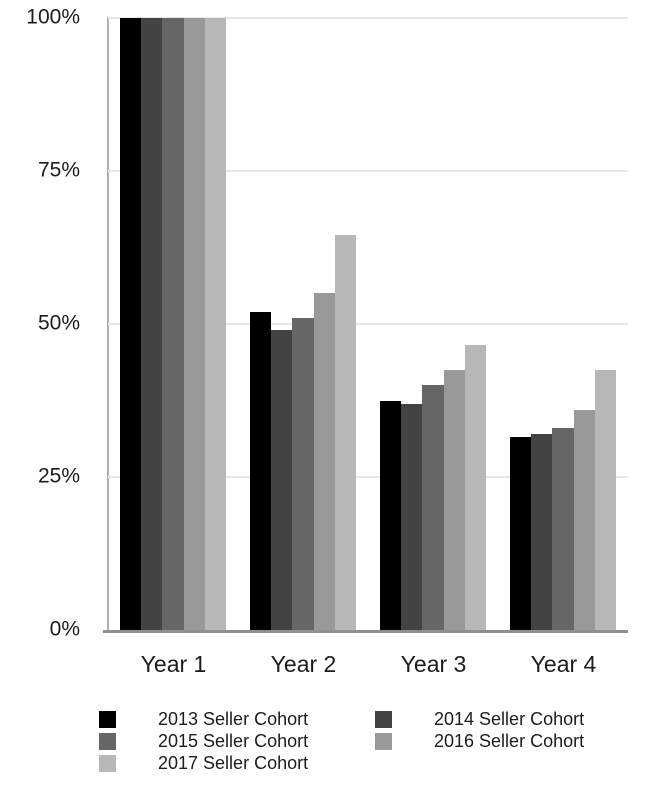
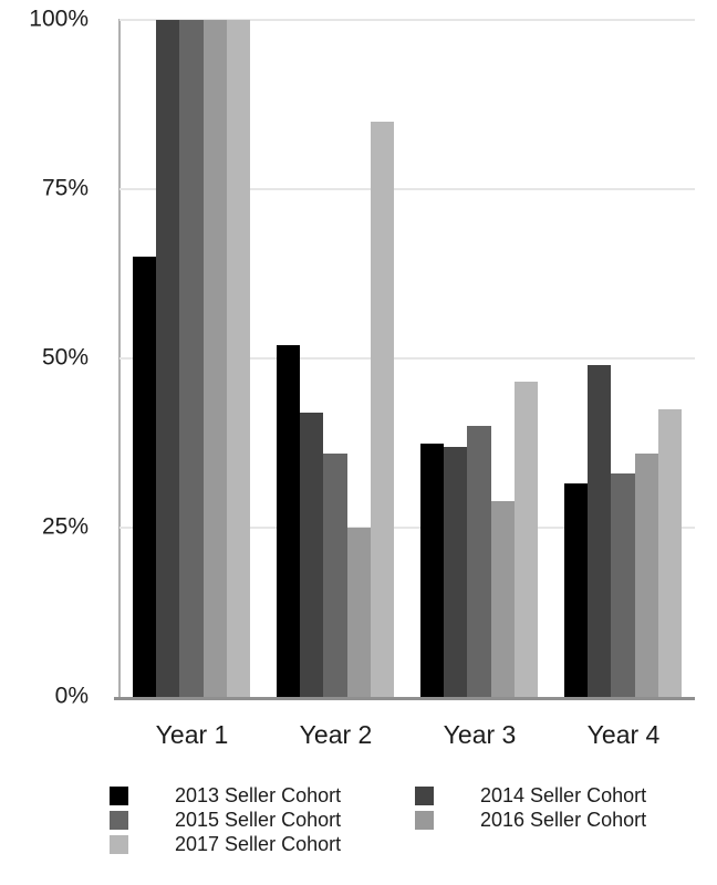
2013 Seller Cohort/Year 1: 100% -> 65%
2014 Seller Cohort/Year 2: 49% -> 42%
2015 Seller Cohort/Year 2: 51% -> 36%
2016 Seller Cohort/Year 2: 55% -> 25%
2017 Seller Cohort/Year 2: 64% -> 85%
2016 Seller Cohort/Year 3: 42% -> 29%
2014 Seller Cohort/Year 4: 32% -> 49%
